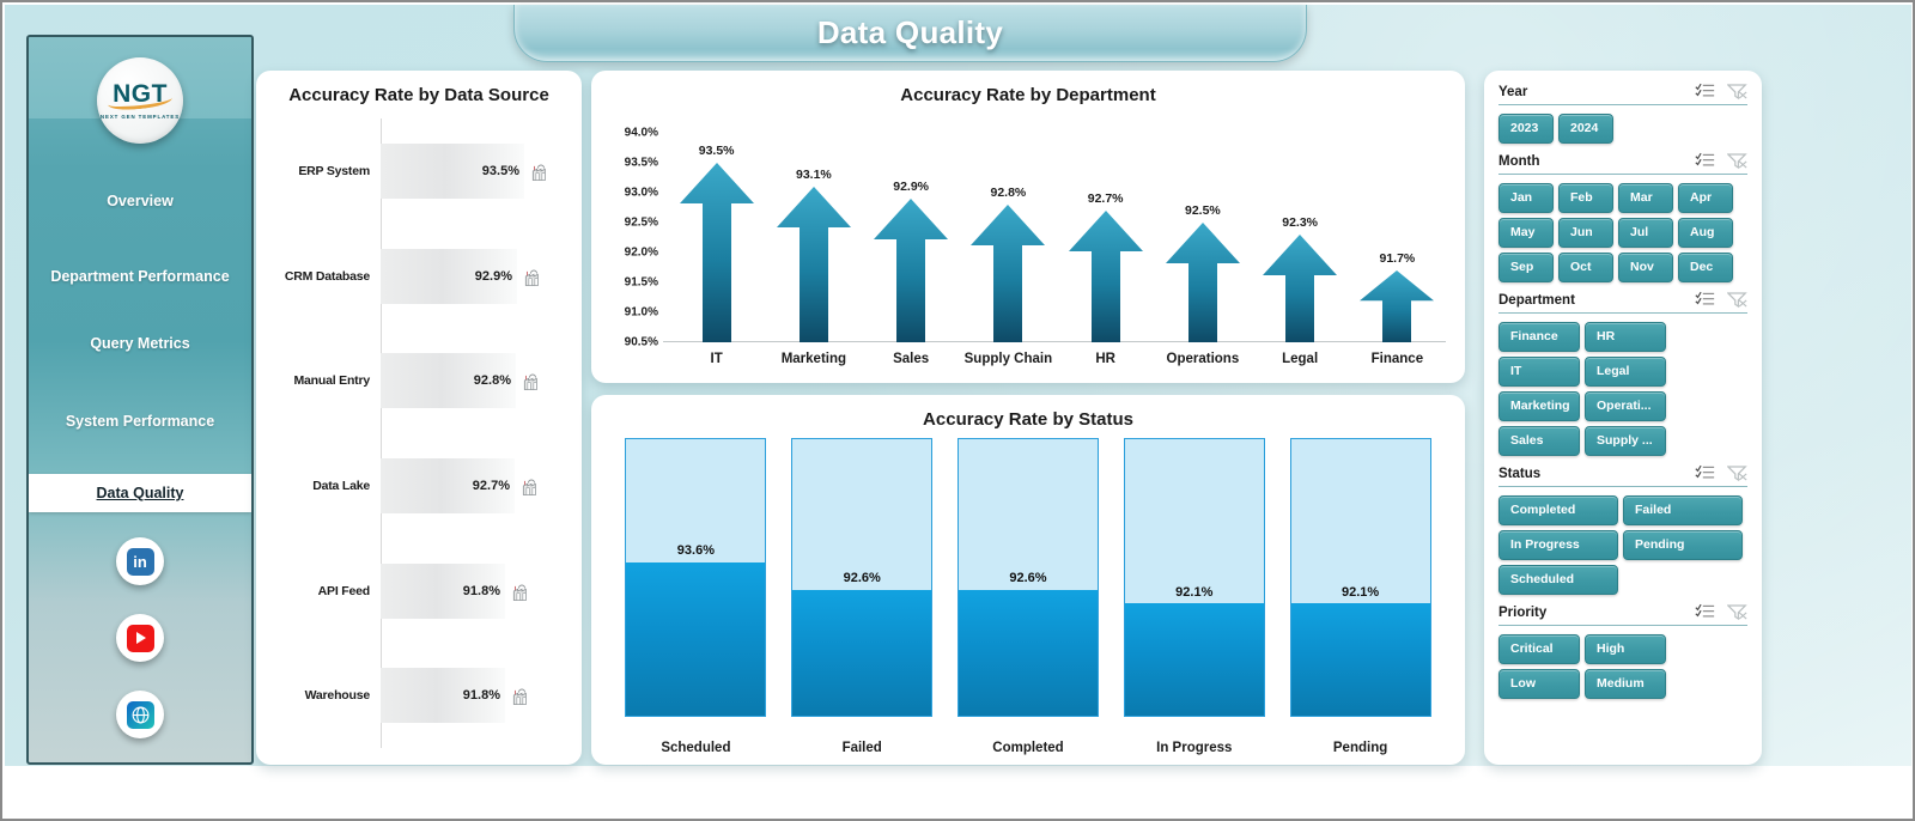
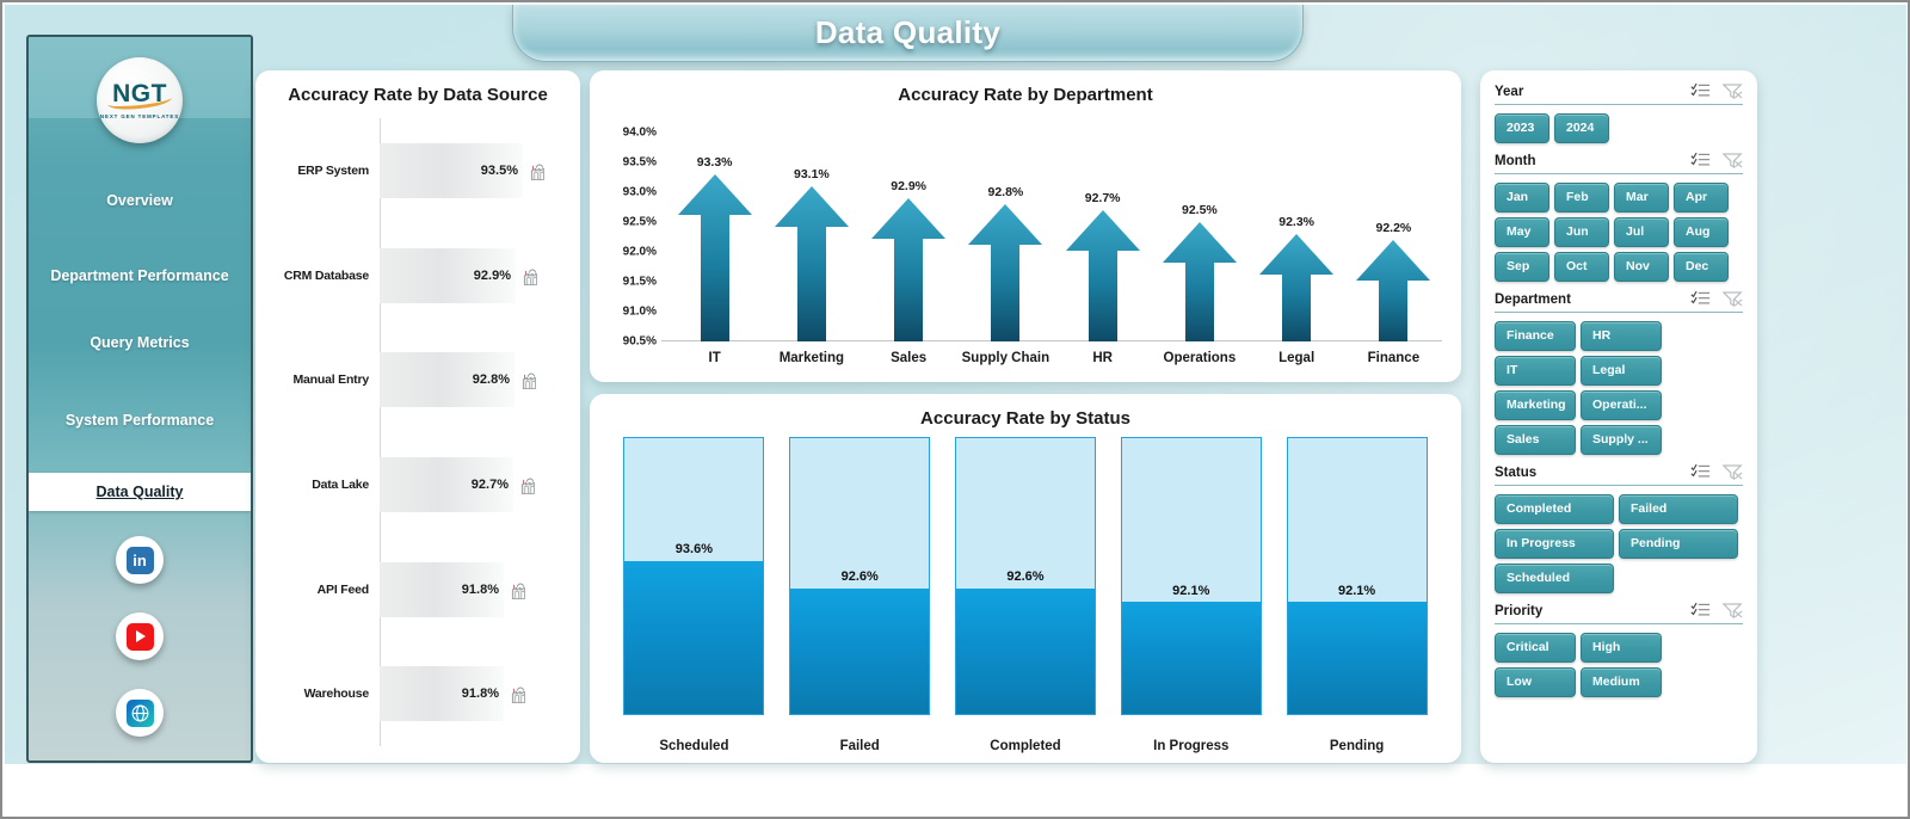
Accuracy Rate by Department/IT: 93.5% -> 93.3%
Accuracy Rate by Department/Finance: 91.7% -> 92.2%
